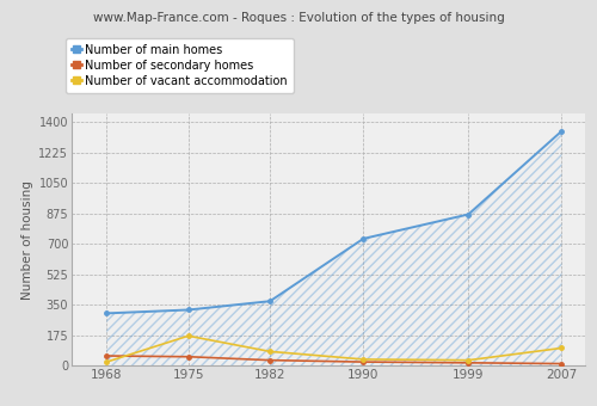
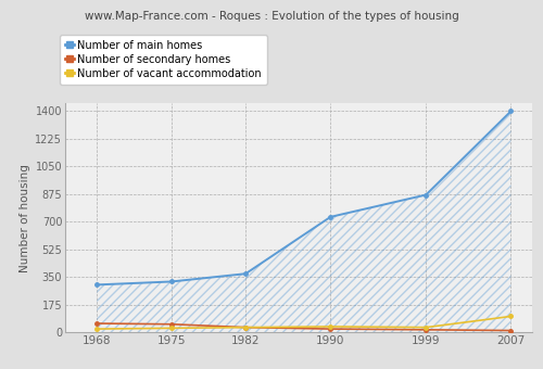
Number of vacant accommodation/1975: 170 -> 20
Number of vacant accommodation/1982: 80 -> 30
Number of main homes/2007: 1350 -> 1400
